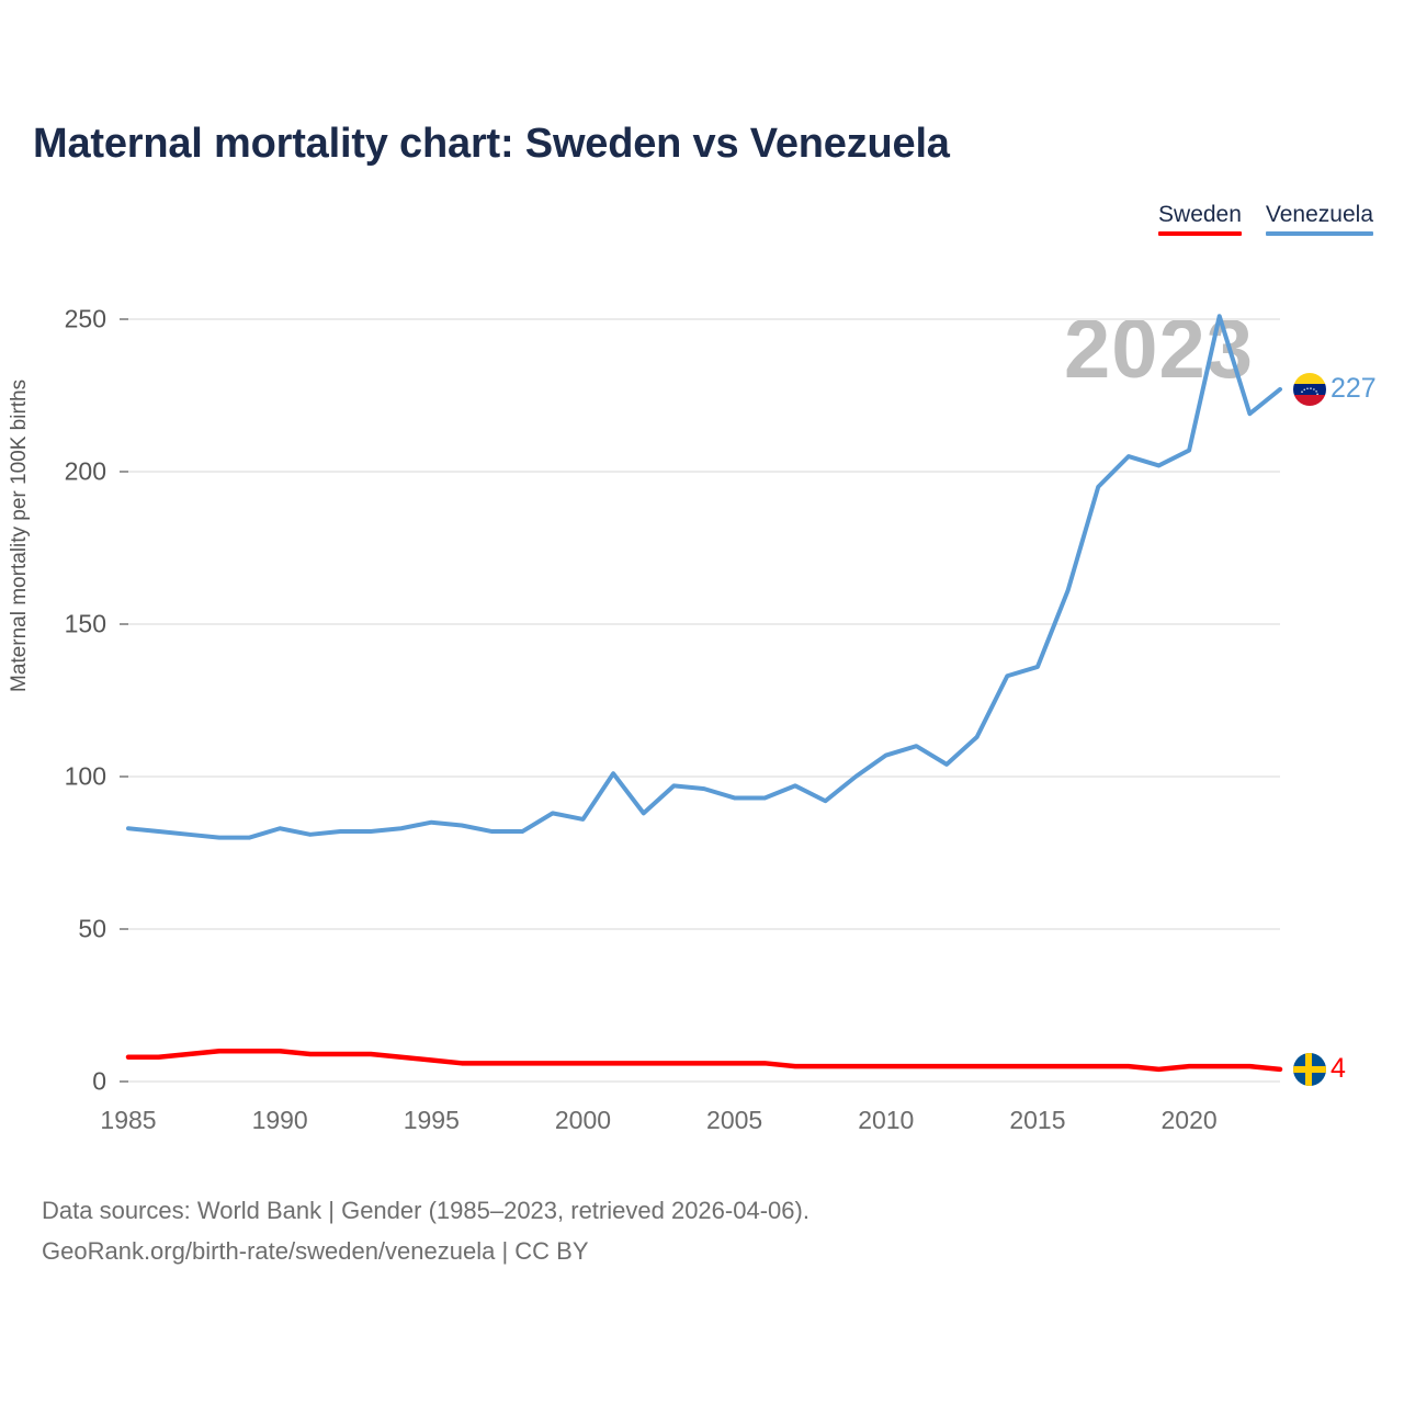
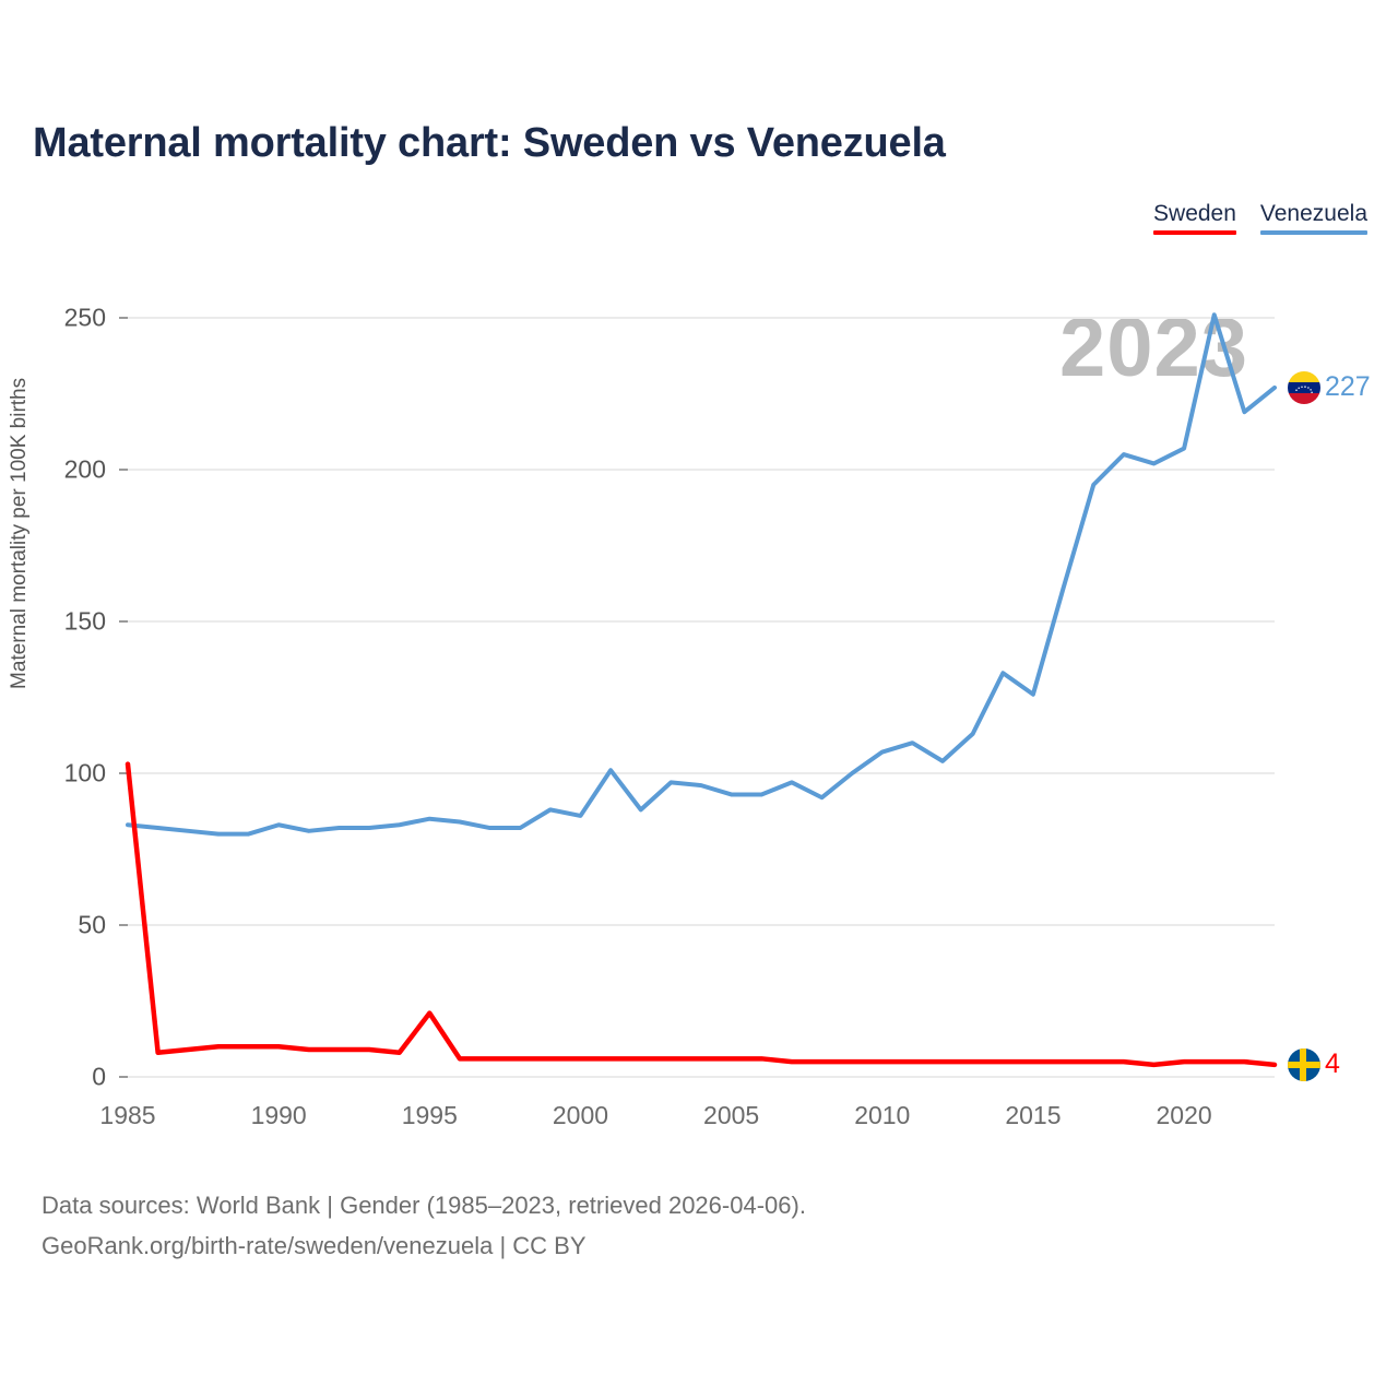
Sweden/1985: 8 -> 103
Sweden/1995: 7 -> 21
Venezuela/2015: 136 -> 126
